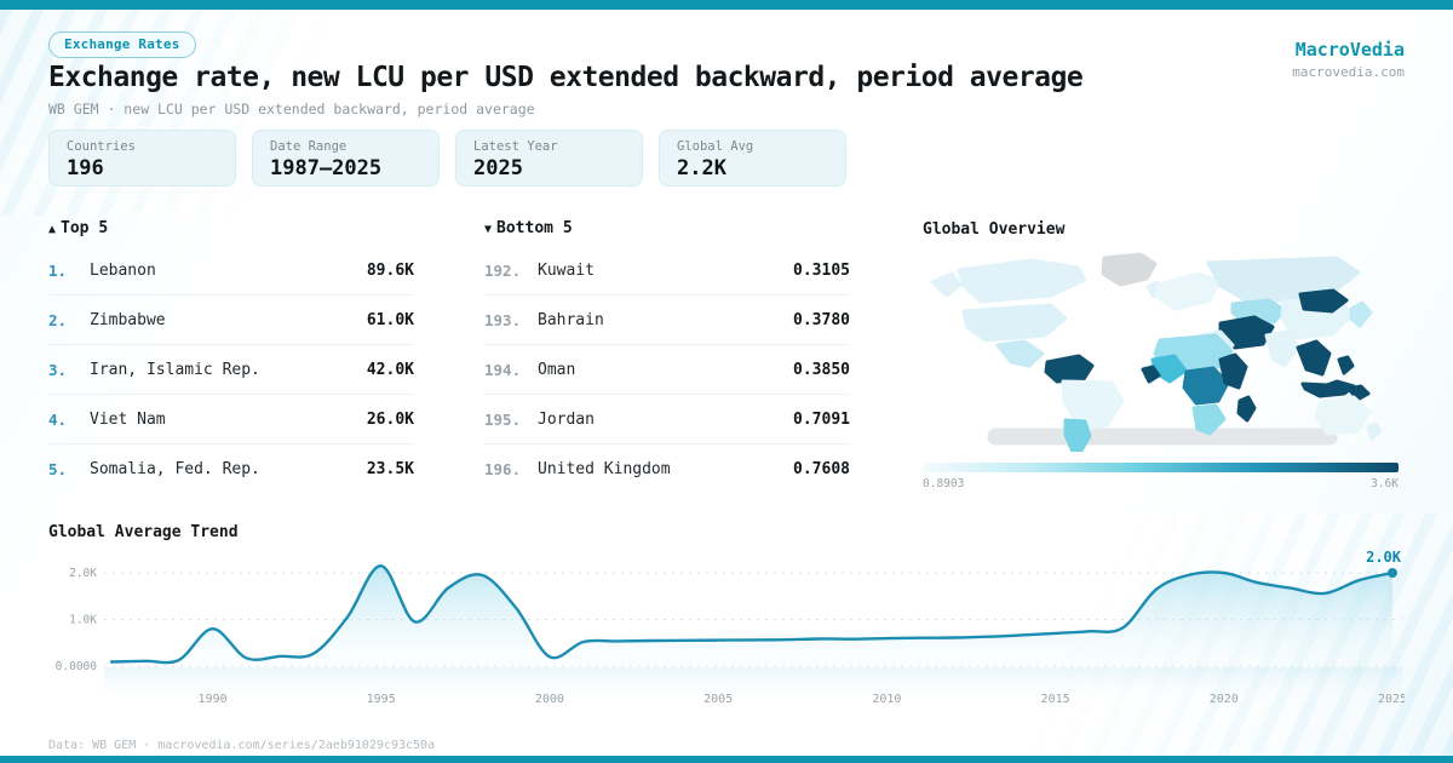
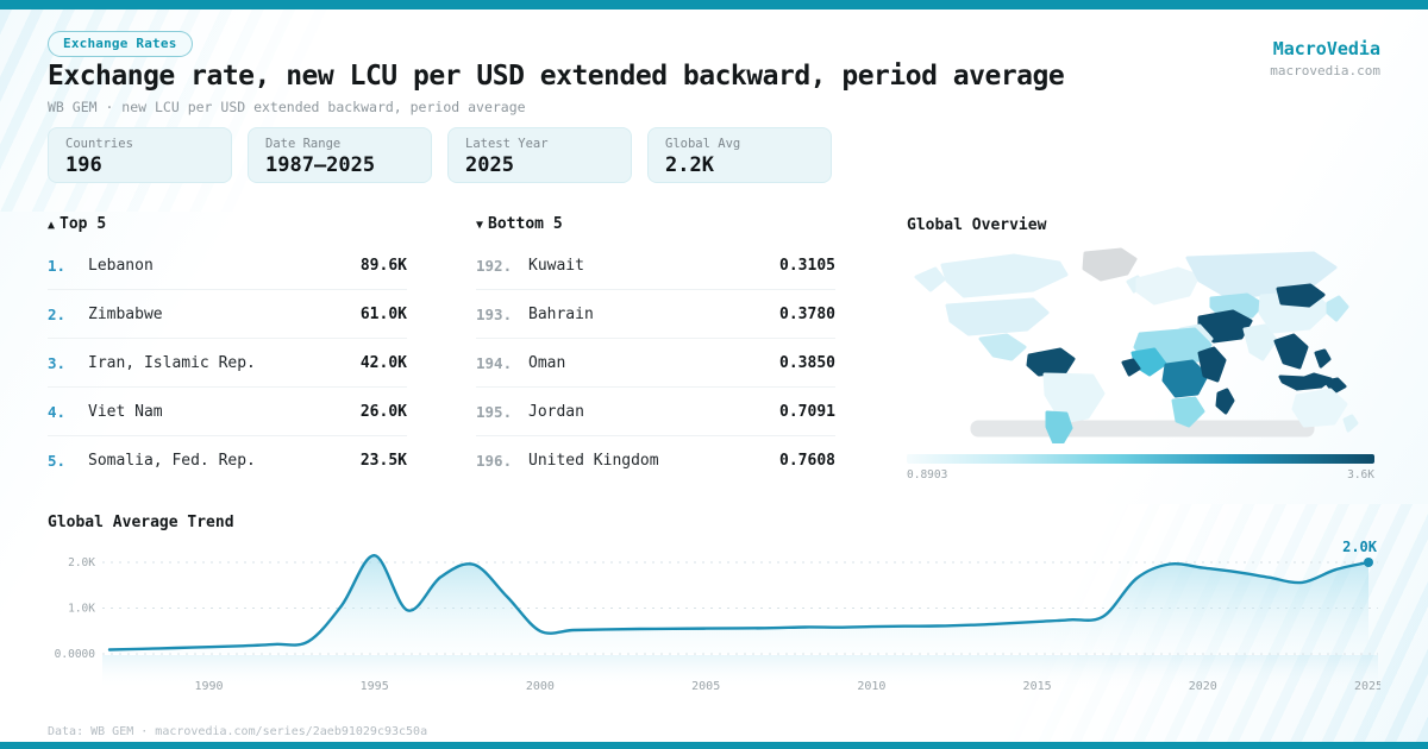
1990: 0.8K -> 0.2K
2000: 0.2K -> 0.5K
2020: 2.0K -> 1.9K
